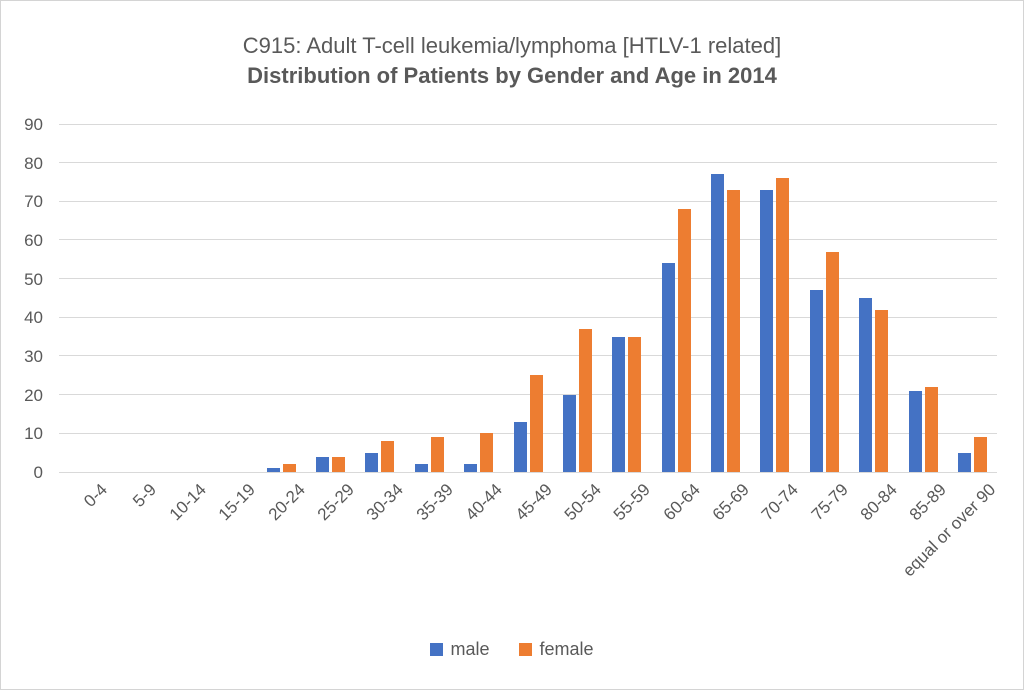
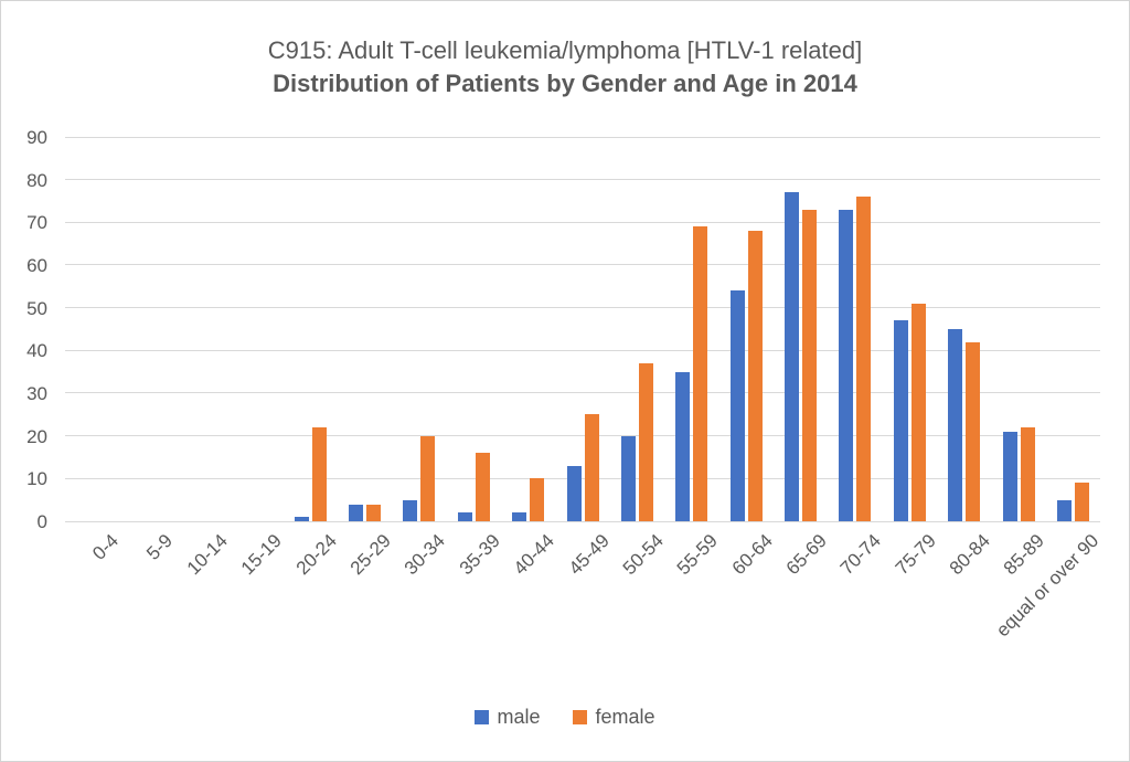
female/20-24: 2 -> 22
female/30-34: 8 -> 20
female/35-39: 9 -> 16
female/55-59: 35 -> 69
female/75-79: 57 -> 51
